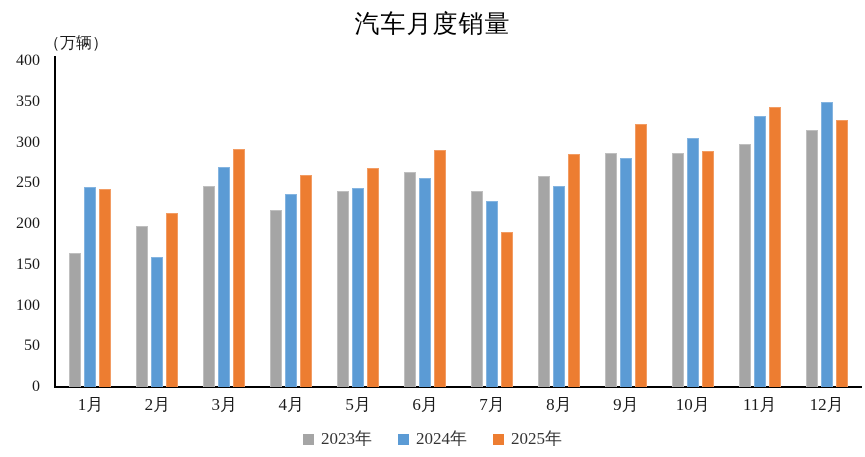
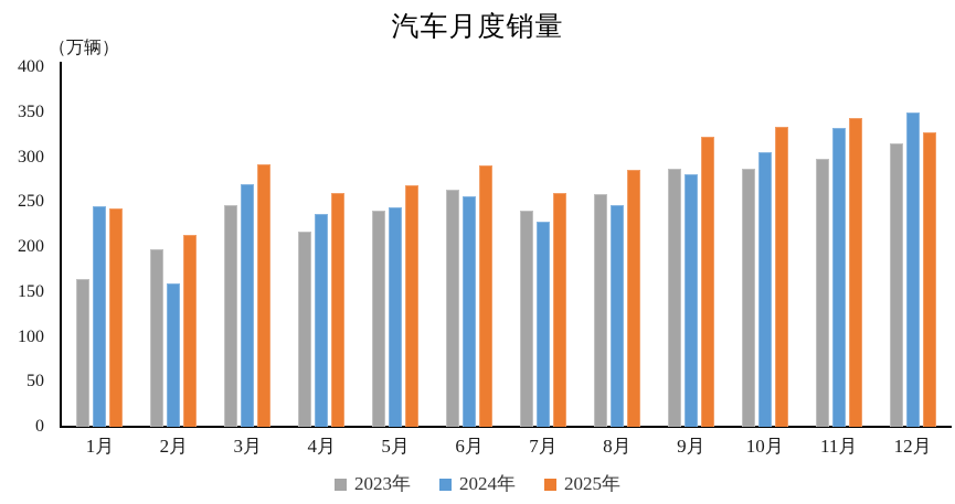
2025年/7月: 190 -> 260
2025年/10月: 290 -> 330
